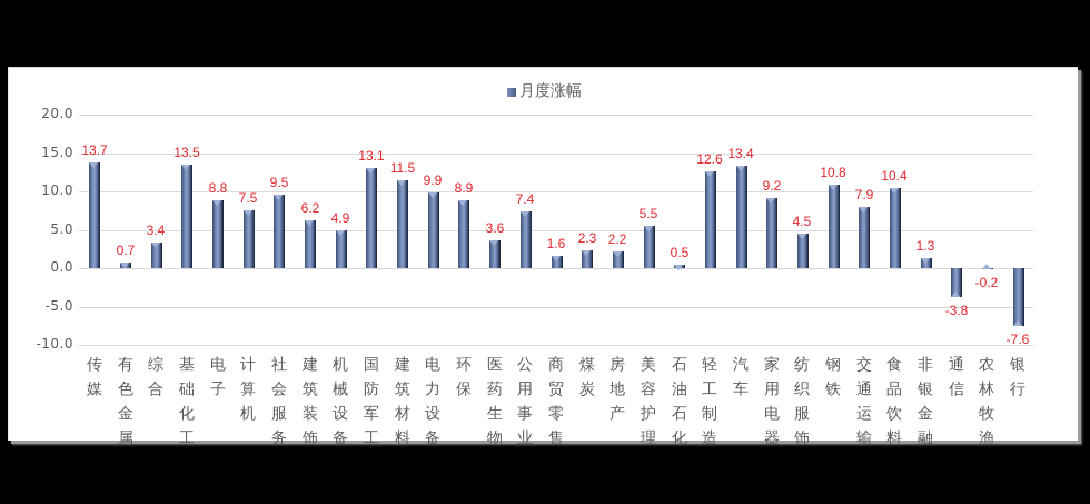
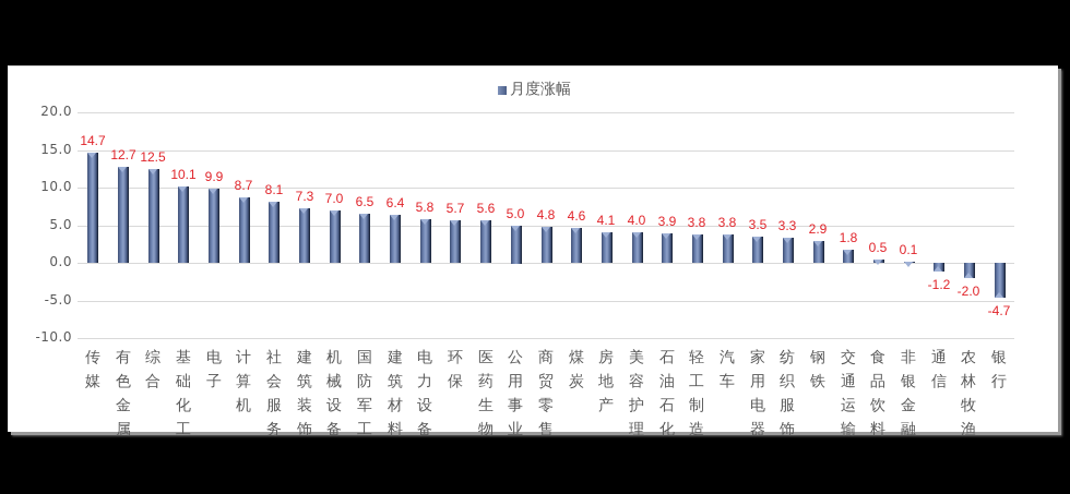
传媒: 13.7 -> 14.7
有色金属: 0.7 -> 12.7
综合: 3.4 -> 12.5
基础化工: 13.5 -> 10.1
电子: 8.8 -> 9.9
计算机: 7.5 -> 8.7
社会服务: 9.5 -> 8.1
建筑装饰: 6.2 -> 7.3
机械设备: 4.9 -> 7.0
国防军工: 13.1 -> 6.5
建筑材料: 11.5 -> 6.4
电力设备: 9.9 -> 5.8
环保: 8.9 -> 5.7
医药生物: 3.6 -> 5.6
公用事业: 7.4 -> 5.0
商贸零售: 1.6 -> 4.8
煤炭: 2.3 -> 4.6
房地产: 2.2 -> 4.1
美容护理: 5.5 -> 4.0
石油石化: 0.5 -> 3.9
轻工制造: 12.6 -> 3.8
汽车: 13.4 -> 3.8
家用电器: 9.2 -> 3.5
纺织服饰: 4.5 -> 3.3
钢铁: 10.8 -> 2.9
交通运输: 7.9 -> 1.8
食品饮料: 10.4 -> 0.5
非银金融: 1.3 -> 0.1
通信: -3.8 -> -1.2
农林牧渔: -0.2 -> -2.0
银行: -7.6 -> -4.7
